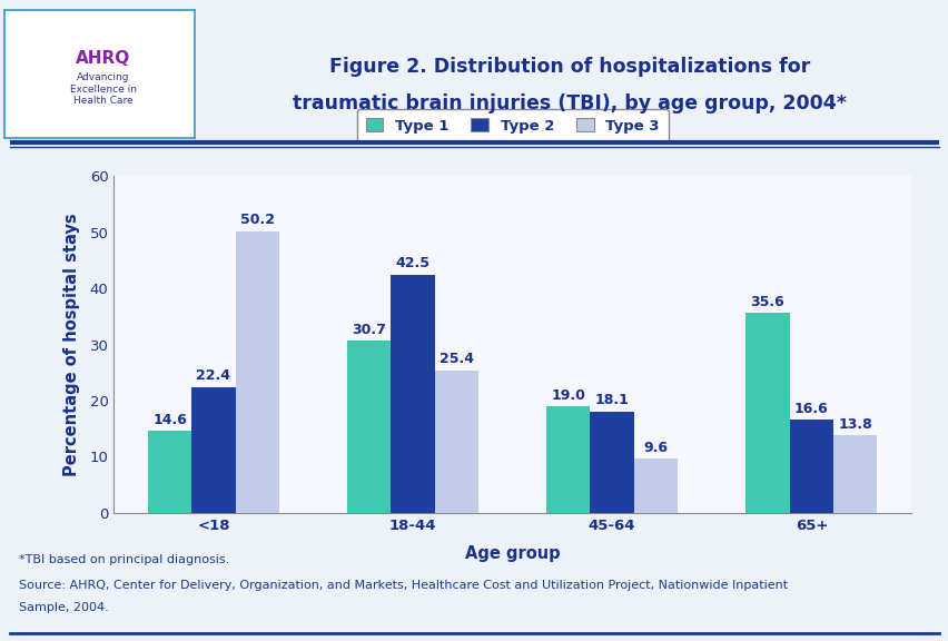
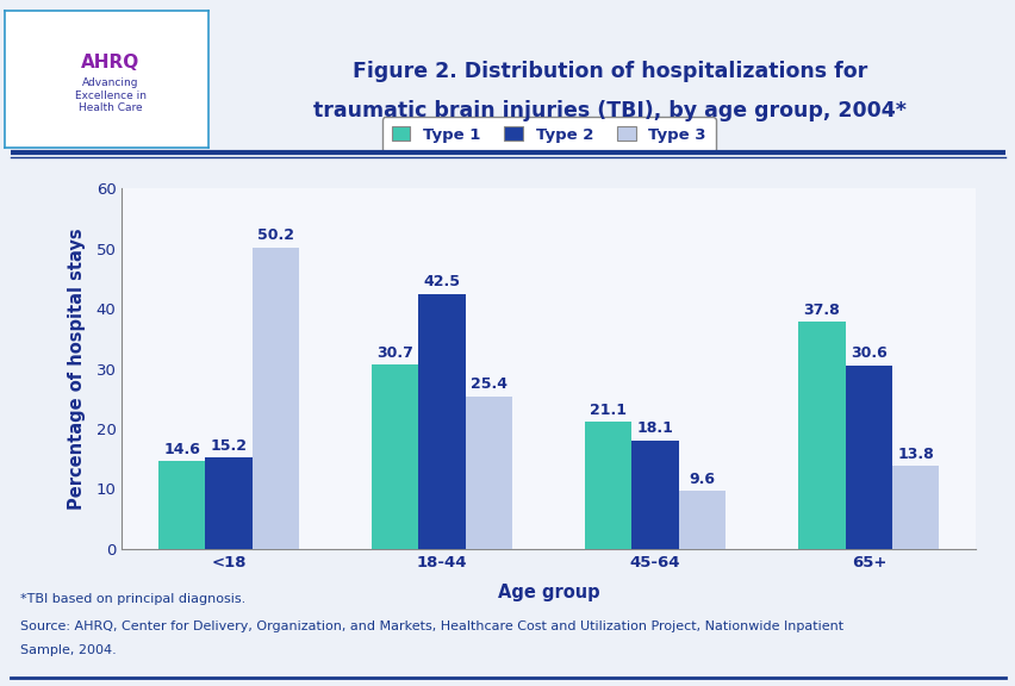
Type 2/<18: 22.4 -> 15.2
Type 1/45-64: 19.0 -> 21.1
Type 1/65+: 35.6 -> 37.8
Type 2/65+: 16.6 -> 30.6
